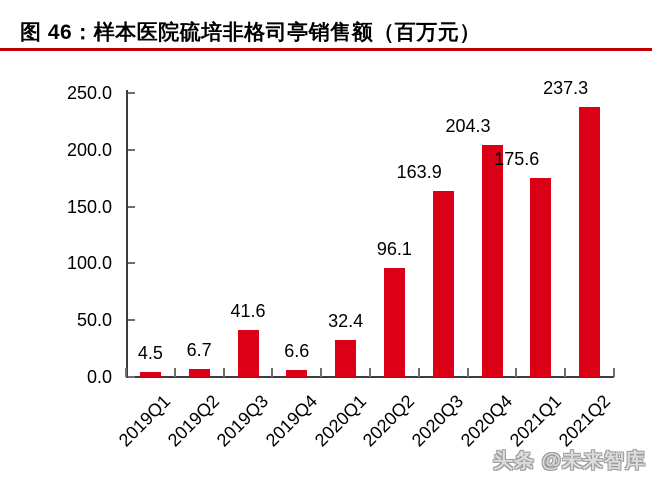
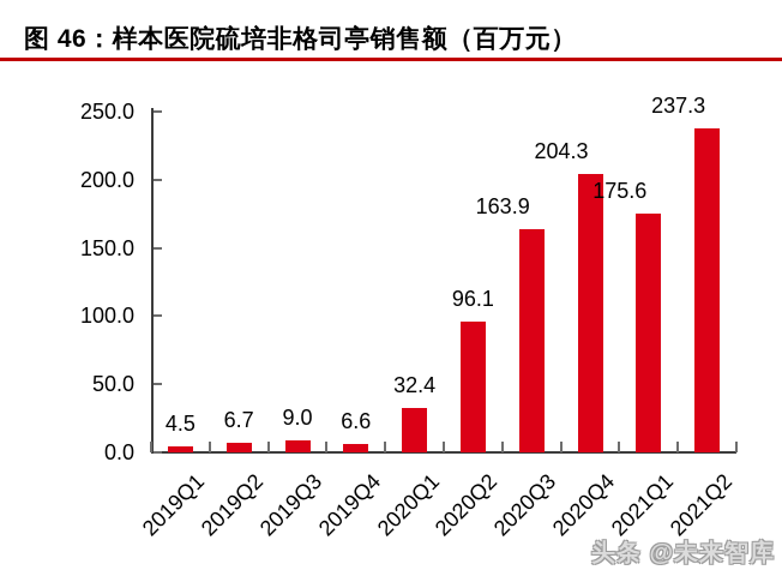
2019Q3: 41.6 -> 9.0
